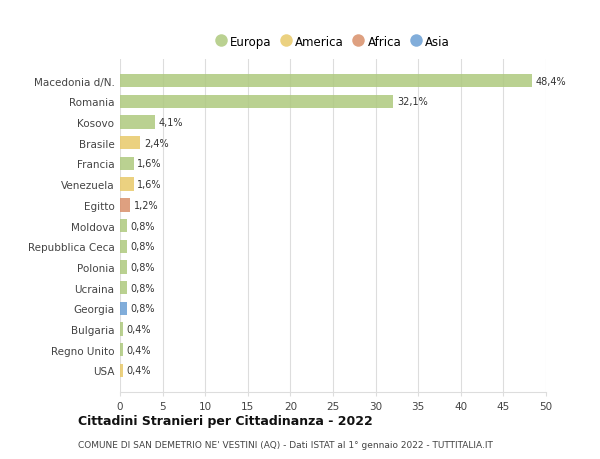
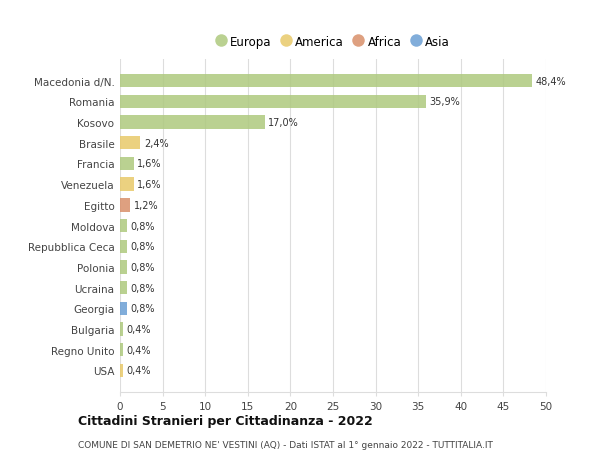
Romania: 32,1% -> 35,9%
Kosovo: 4,1% -> 17,0%
